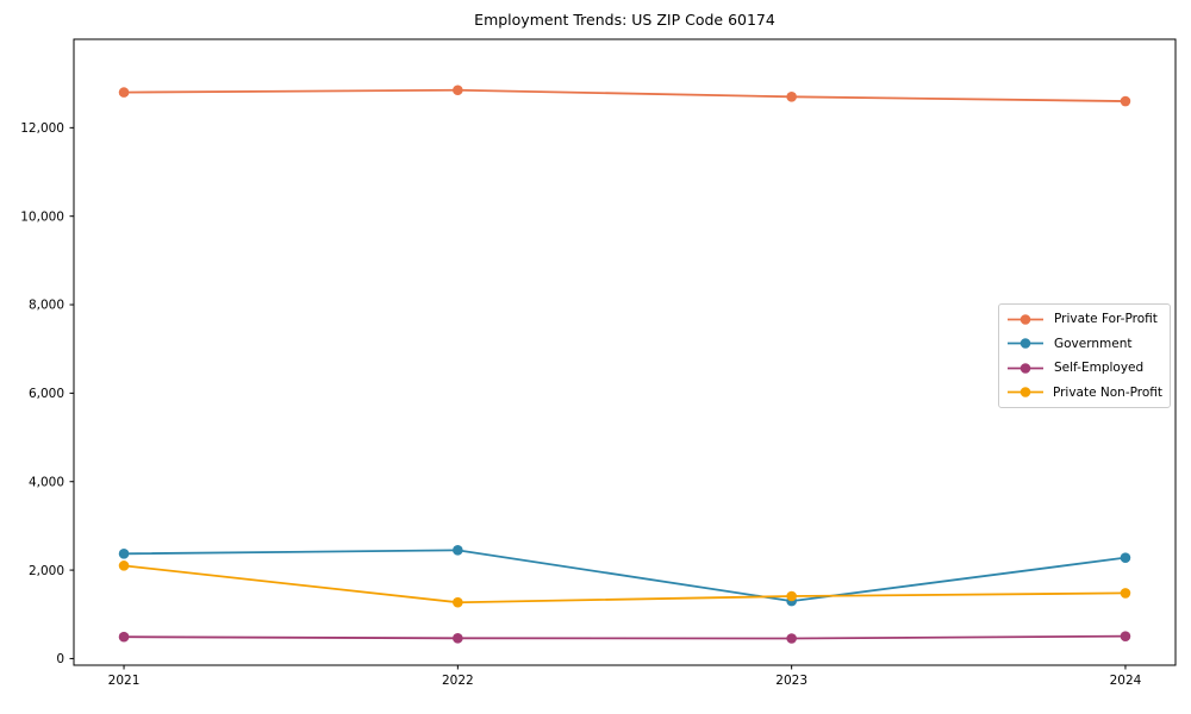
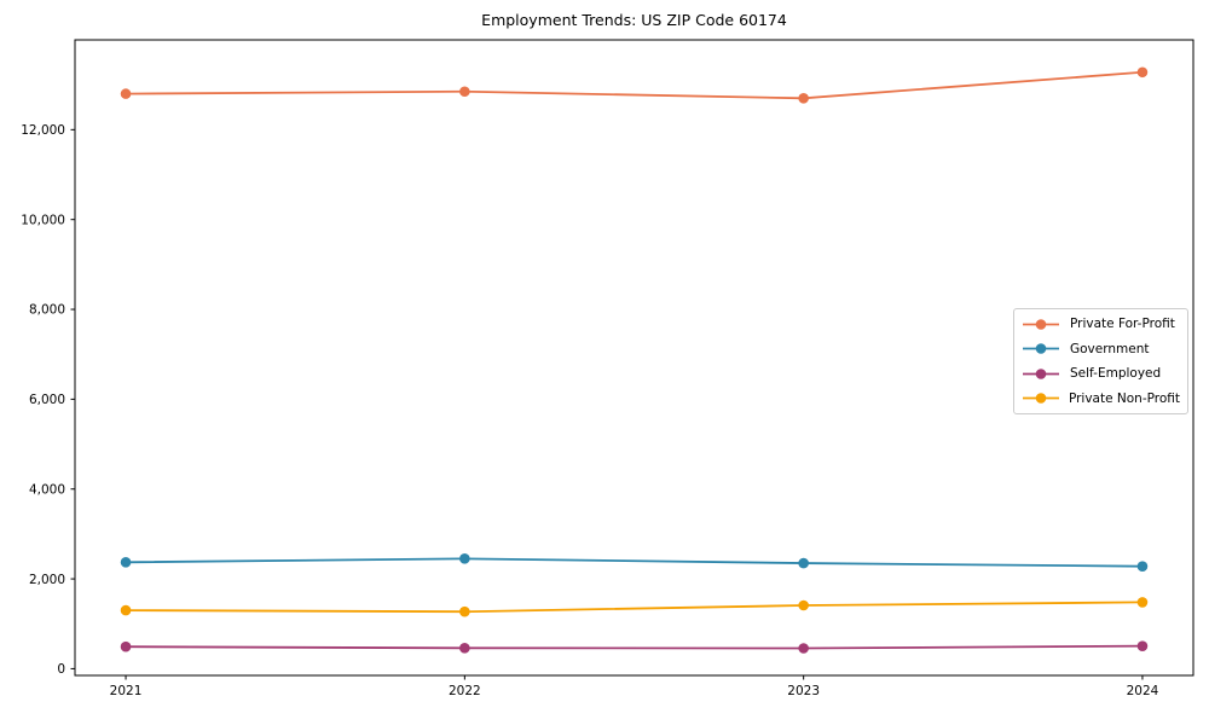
Private Non-Profit/2021: 2100 -> 1300
Government/2023: 1300 -> 2400
Private For-Profit/2024: 12600 -> 13300
